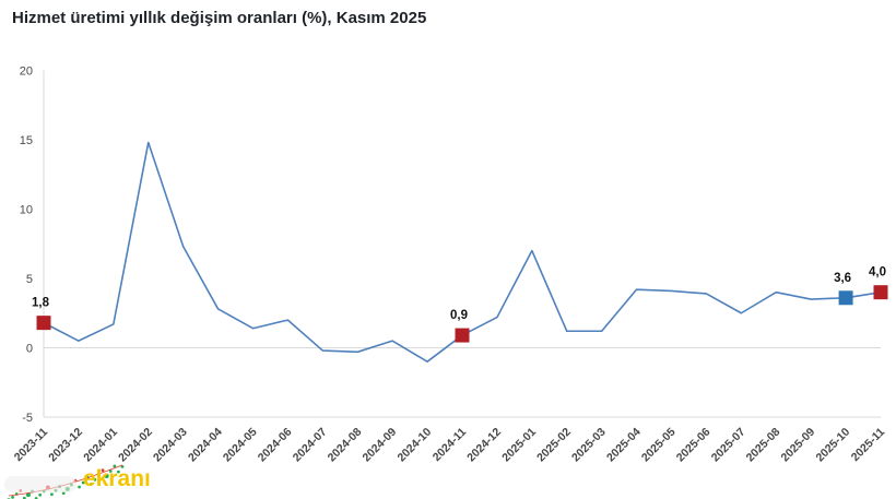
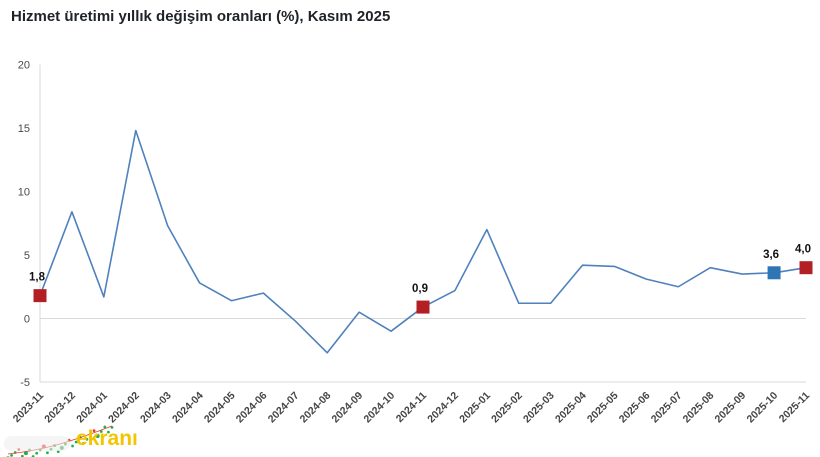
2023-12: 0.5 -> 8.4
2024-08: -0.3 -> -2.7
2025-06: 3.9 -> 3.1
